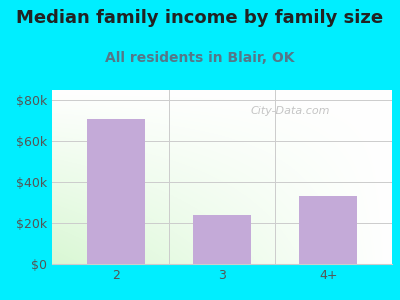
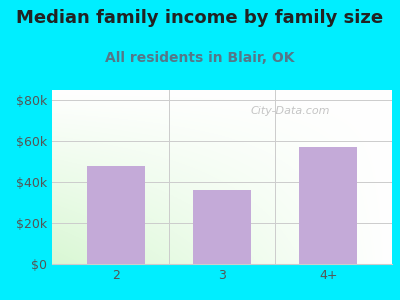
2: $71k -> $48k
3: $24k -> $36k
4+: $33k -> $57k
